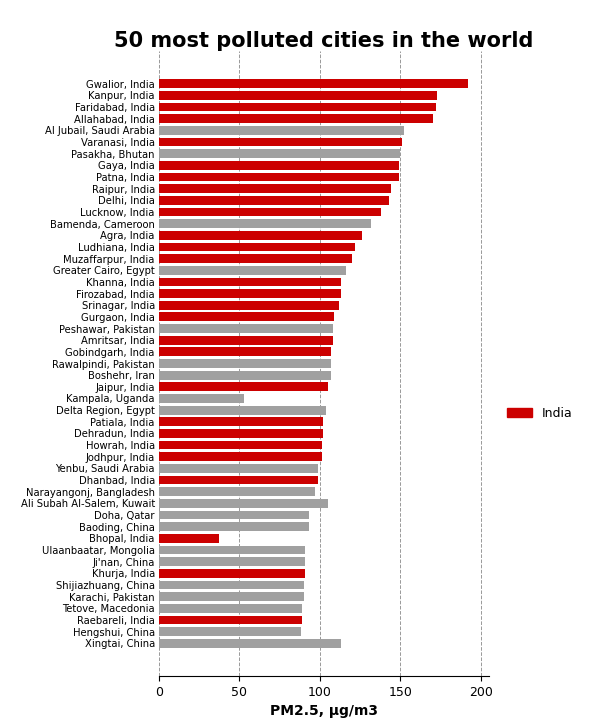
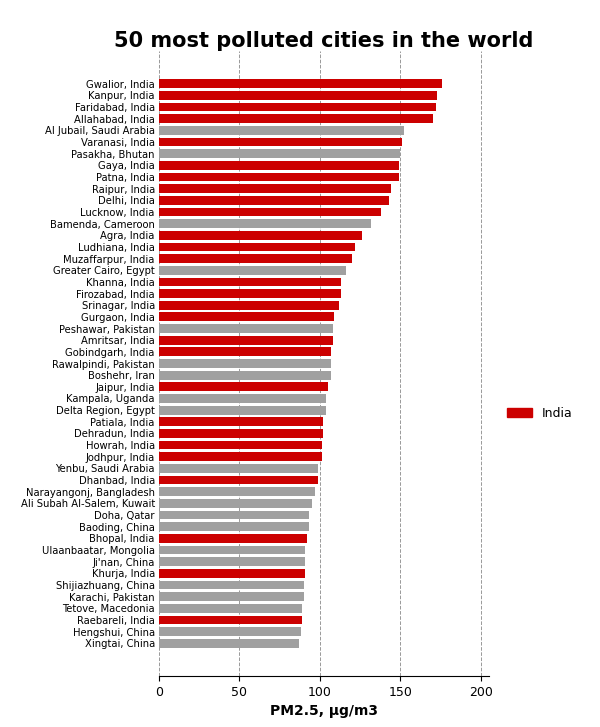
Gwalior, India: 192 -> 176
Kampala, Uganda: 53 -> 104
Ali Subah Al-Salem, Kuwait: 105 -> 95
Bhopal, India: 37 -> 92
Xingtai, China: 113 -> 87
